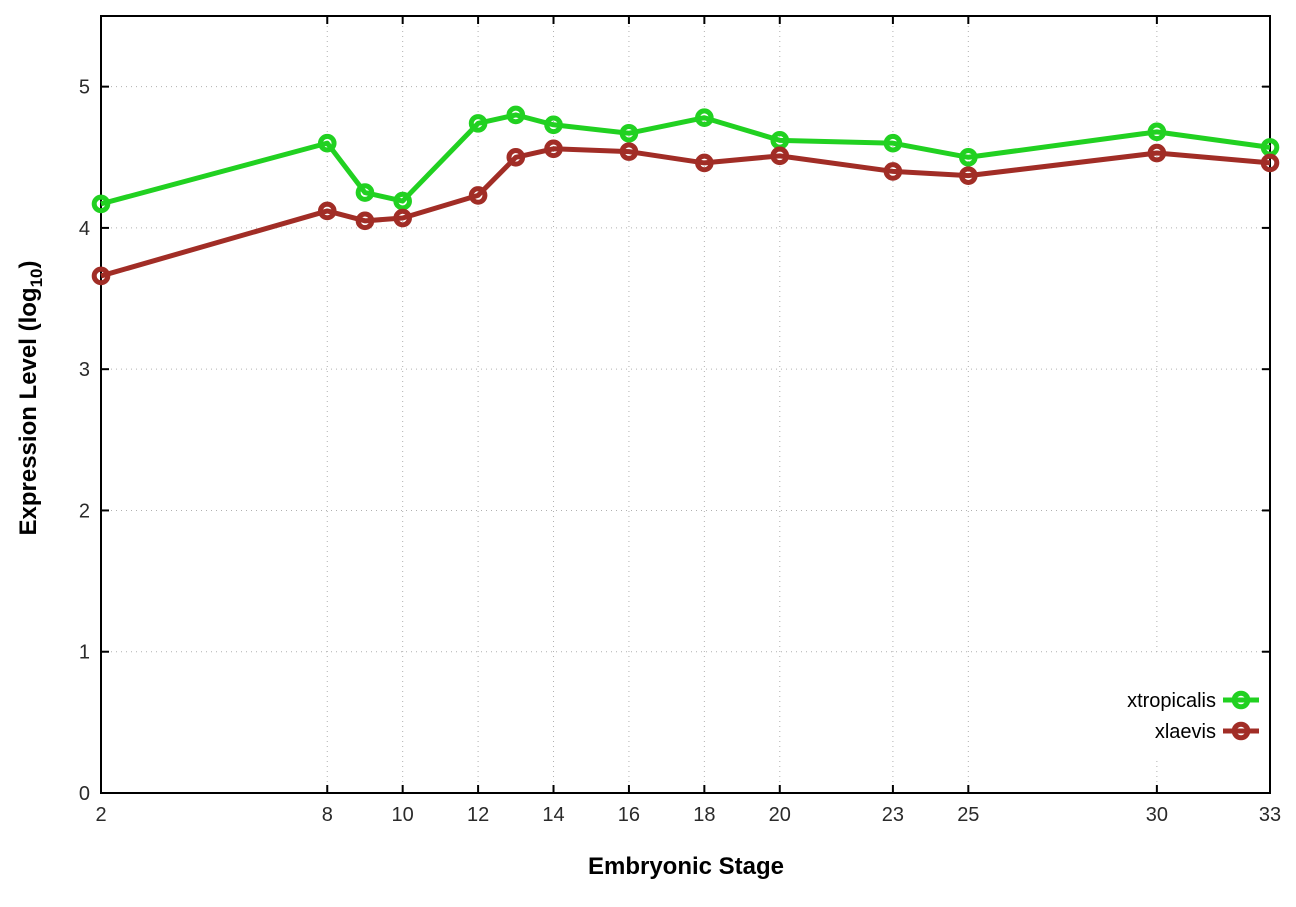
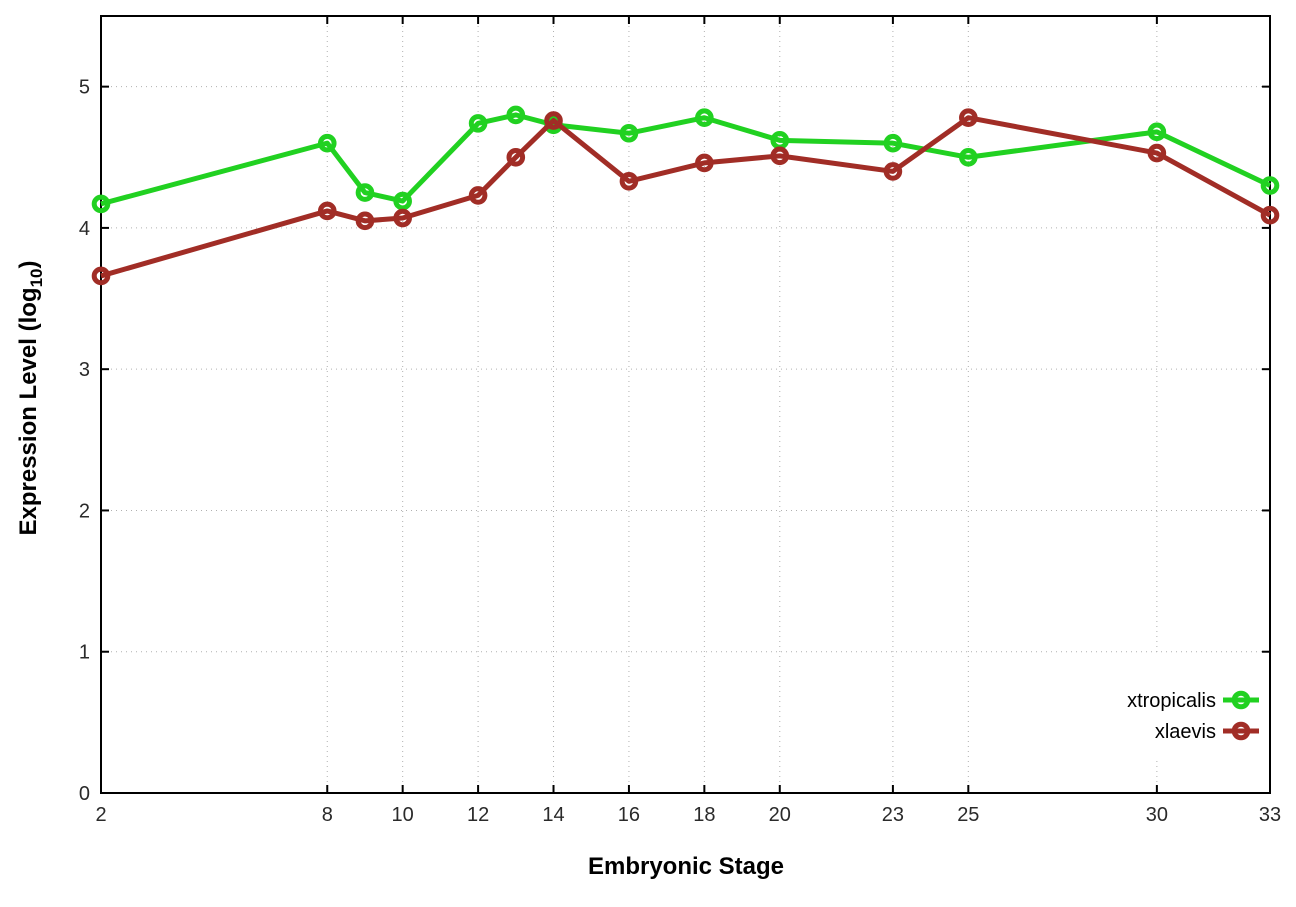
xlaevis/14: 4.56 -> 4.76
xlaevis/16: 4.54 -> 4.33
xlaevis/25: 4.37 -> 4.78
xtropicalis/33: 4.57 -> 4.30
xlaevis/33: 4.46 -> 4.09
